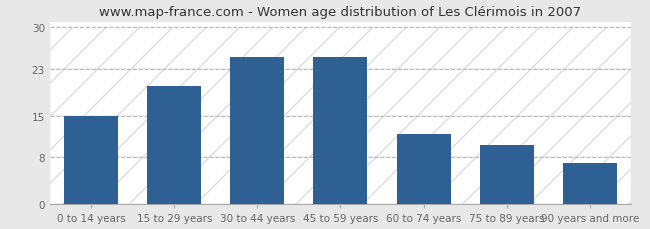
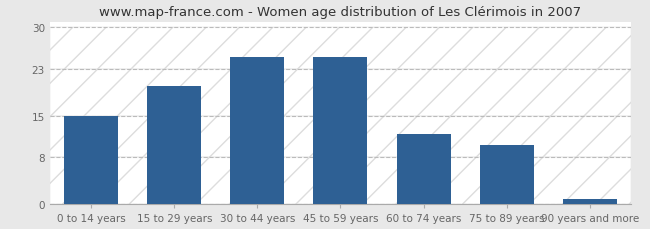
90 years and more: 7 -> 1
